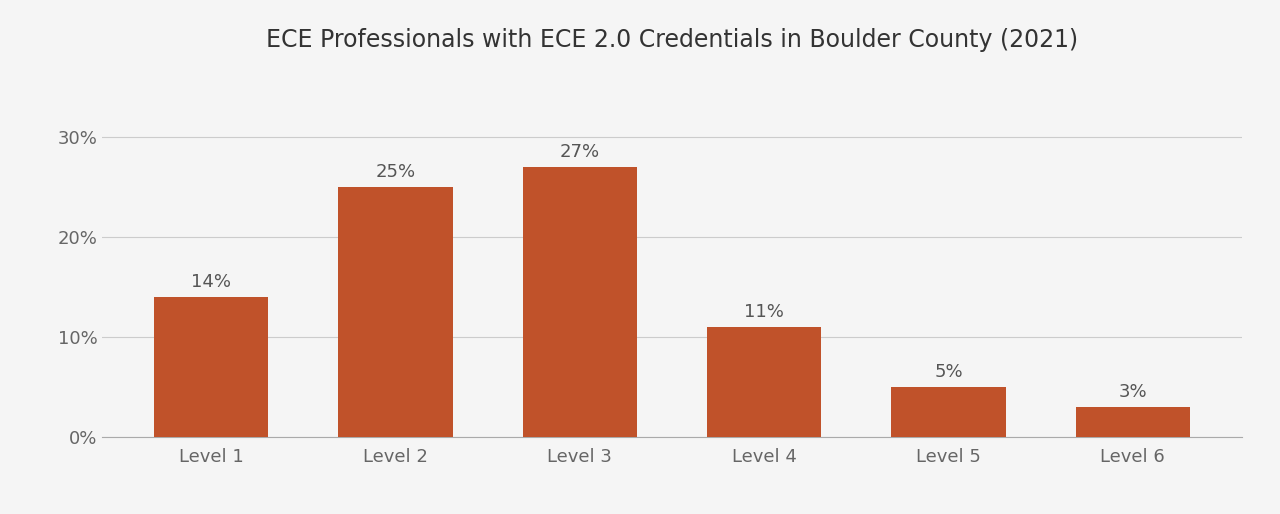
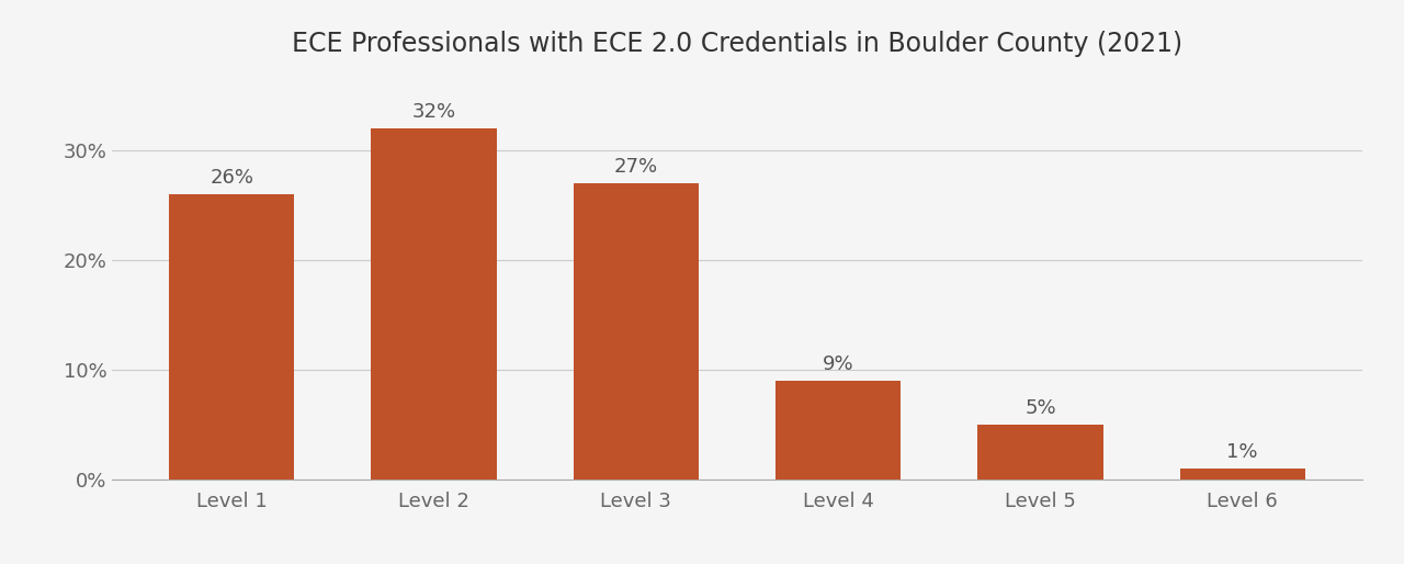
Level 1: 14% -> 26%
Level 2: 25% -> 32%
Level 4: 11% -> 9%
Level 6: 3% -> 1%
